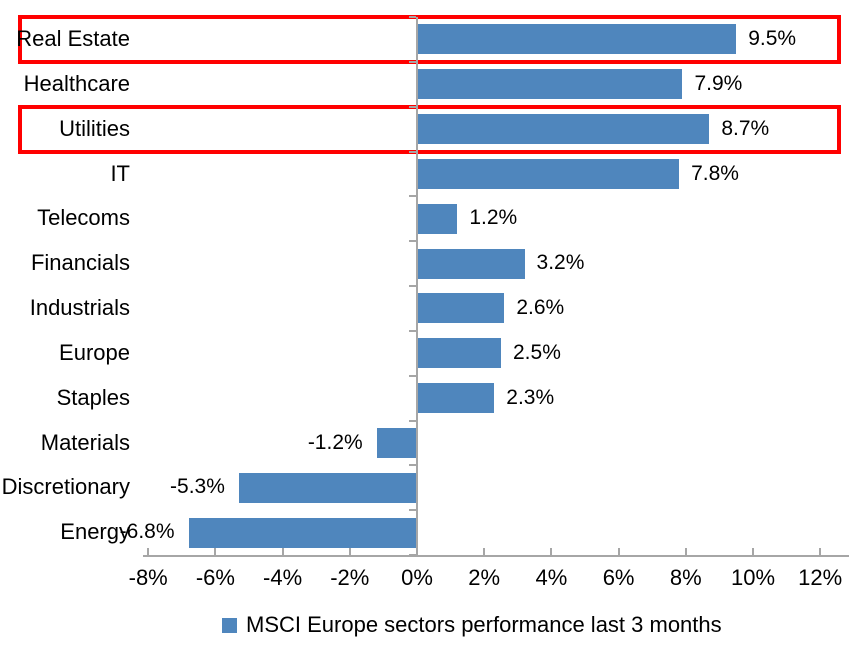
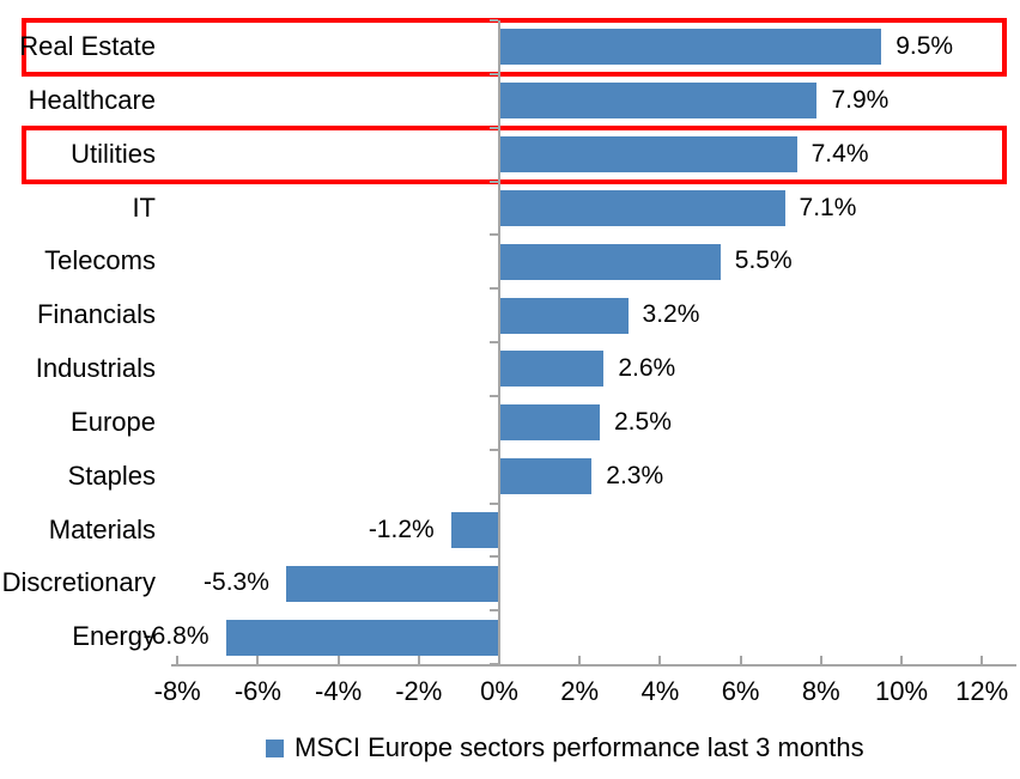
Utilities: 8.7% -> 7.4%
IT: 7.8% -> 7.1%
Telecoms: 1.2% -> 5.5%
